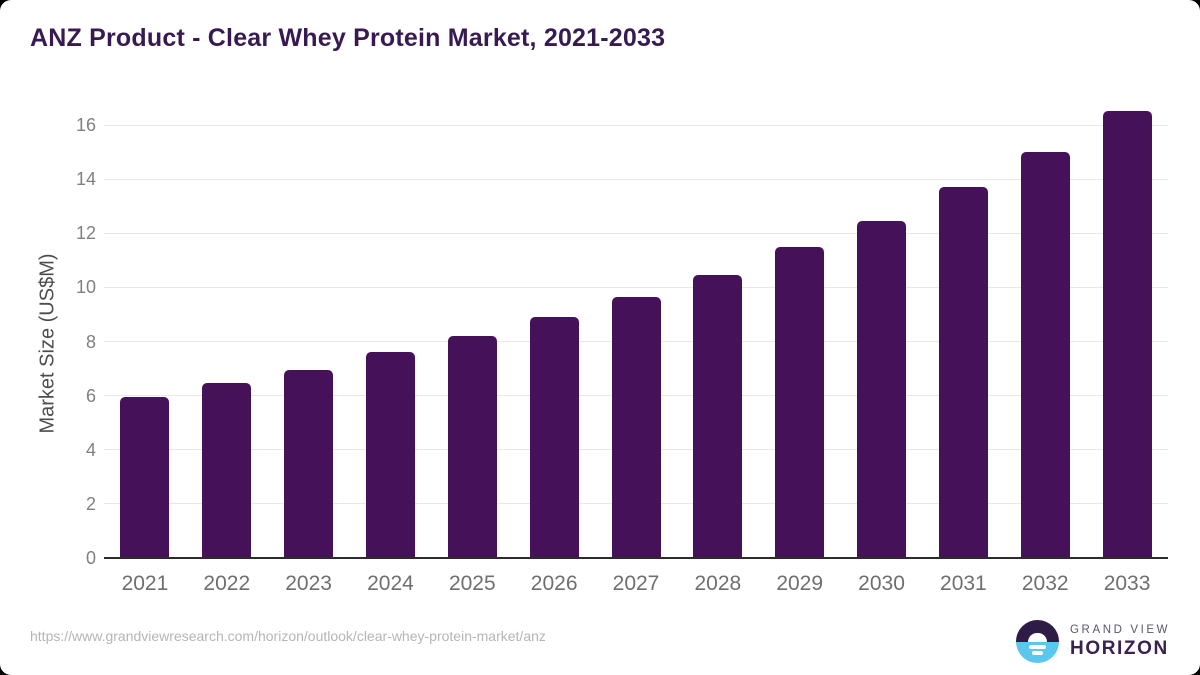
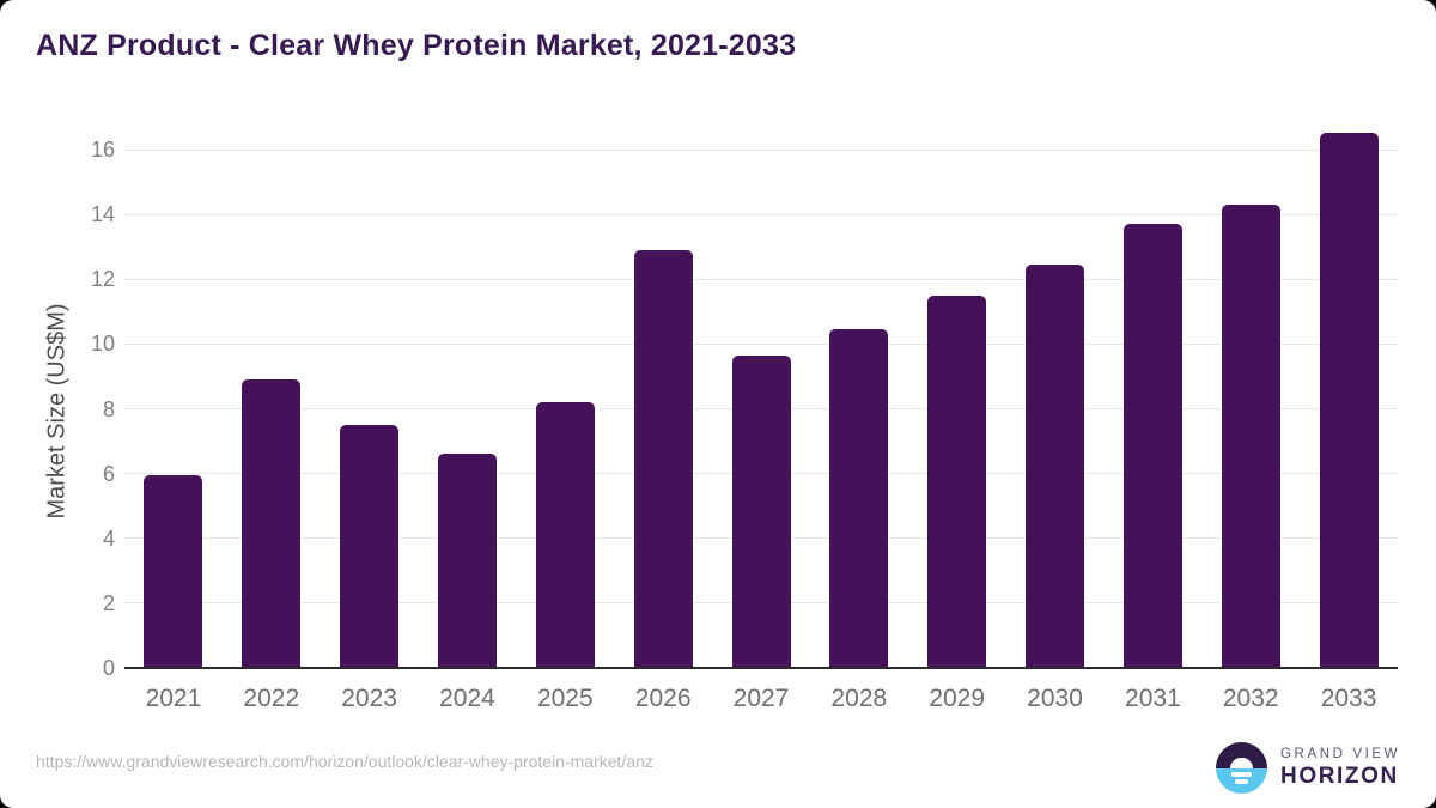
2022: 6.5 -> 8.9
2023: 7.0 -> 7.5
2024: 7.6 -> 6.6
2026: 8.9 -> 12.9
2032: 15.0 -> 14.3
